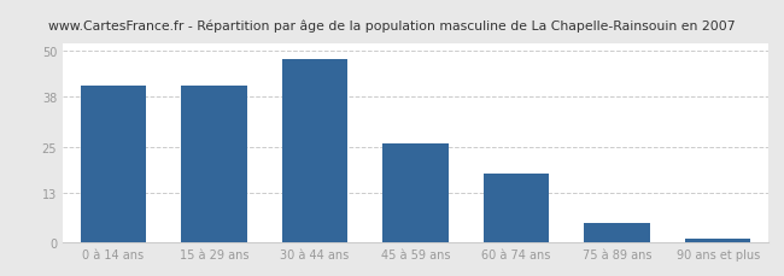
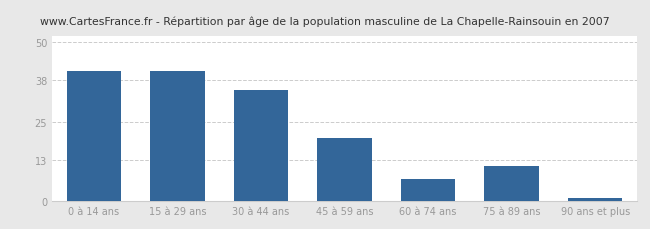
30 à 44 ans: 48 -> 35
45 à 59 ans: 26 -> 20
60 à 74 ans: 18 -> 7
75 à 89 ans: 5 -> 11
